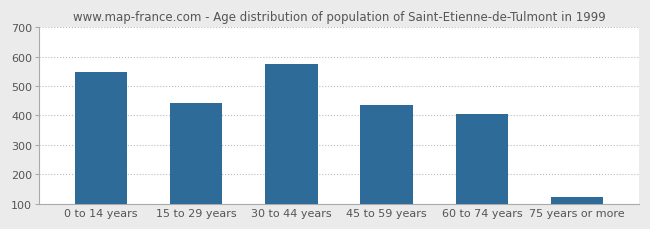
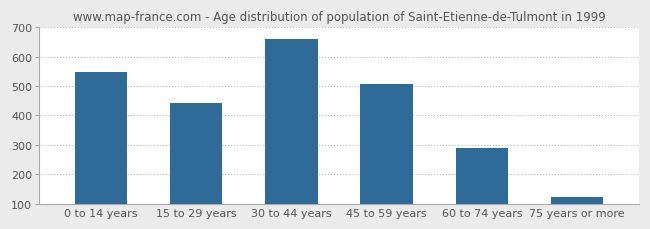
30 to 44 years: 575 -> 660
45 to 59 years: 435 -> 506
60 to 74 years: 405 -> 288
